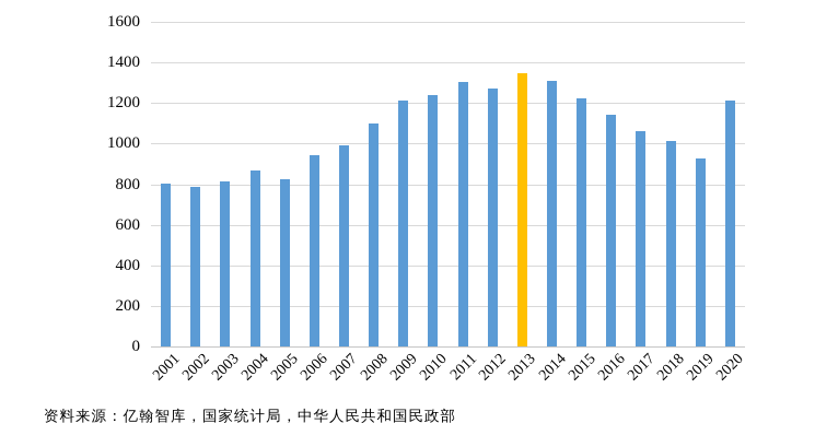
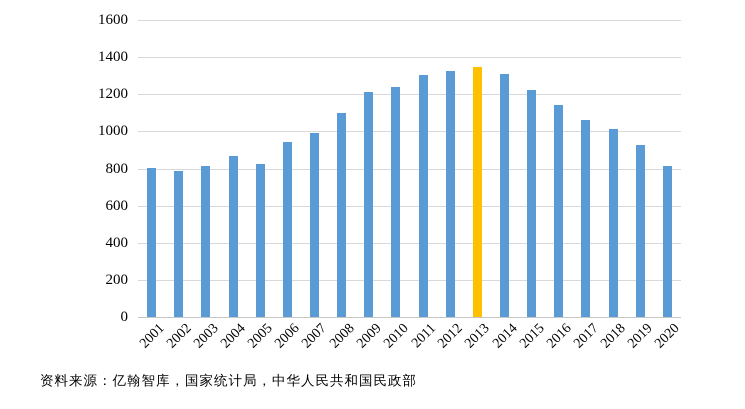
2012: 1270 -> 1320
2020: 1210 -> 810
